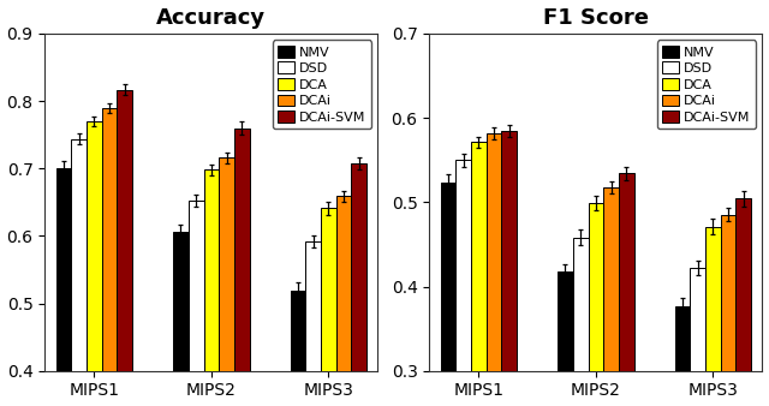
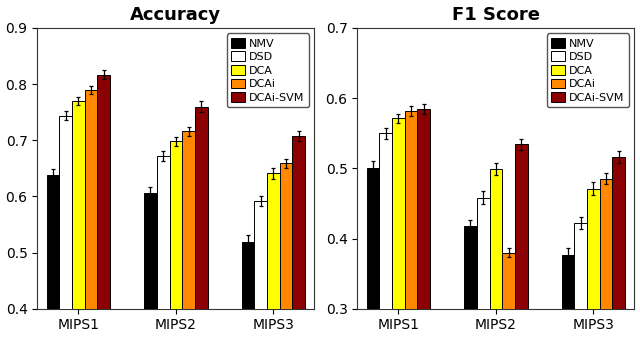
Accuracy/NMV/MIPS1: 0.701 -> 0.638
Accuracy/DSD/MIPS2: 0.652 -> 0.672
F1 Score/NMV/MIPS1: 0.523 -> 0.500
F1 Score/DCAi/MIPS2: 0.517 -> 0.380
F1 Score/DCAi-SVM/MIPS3: 0.504 -> 0.516
